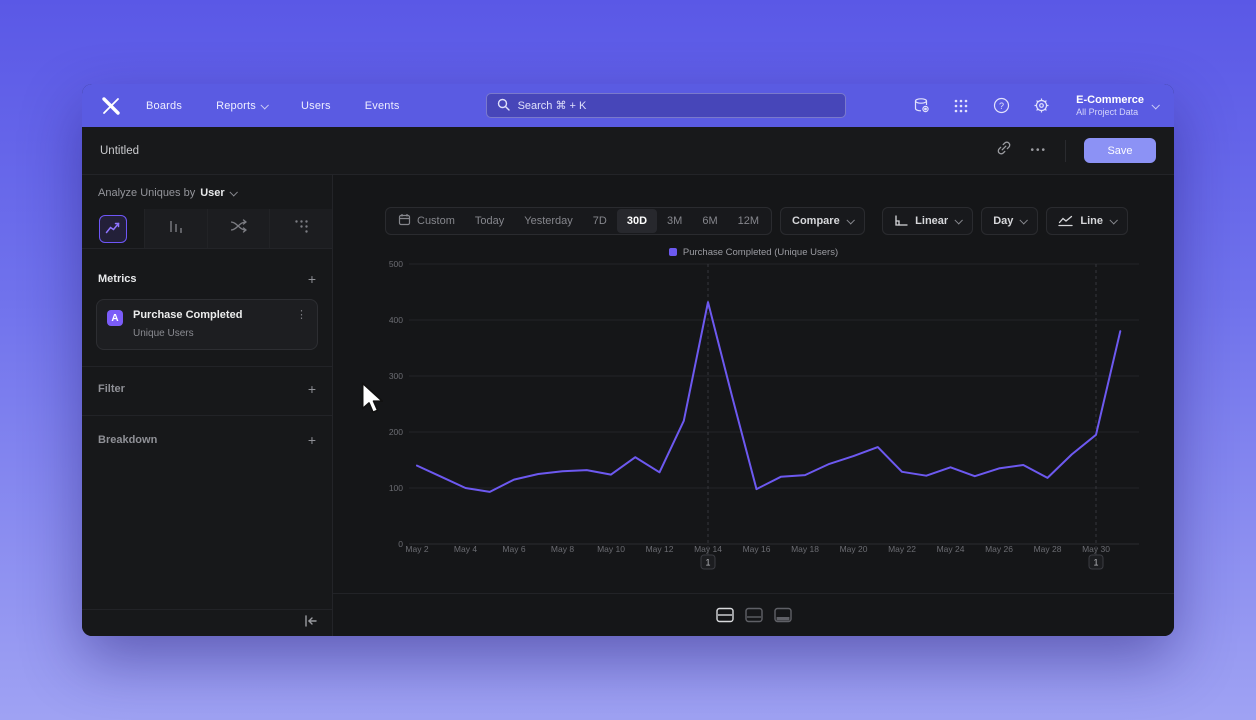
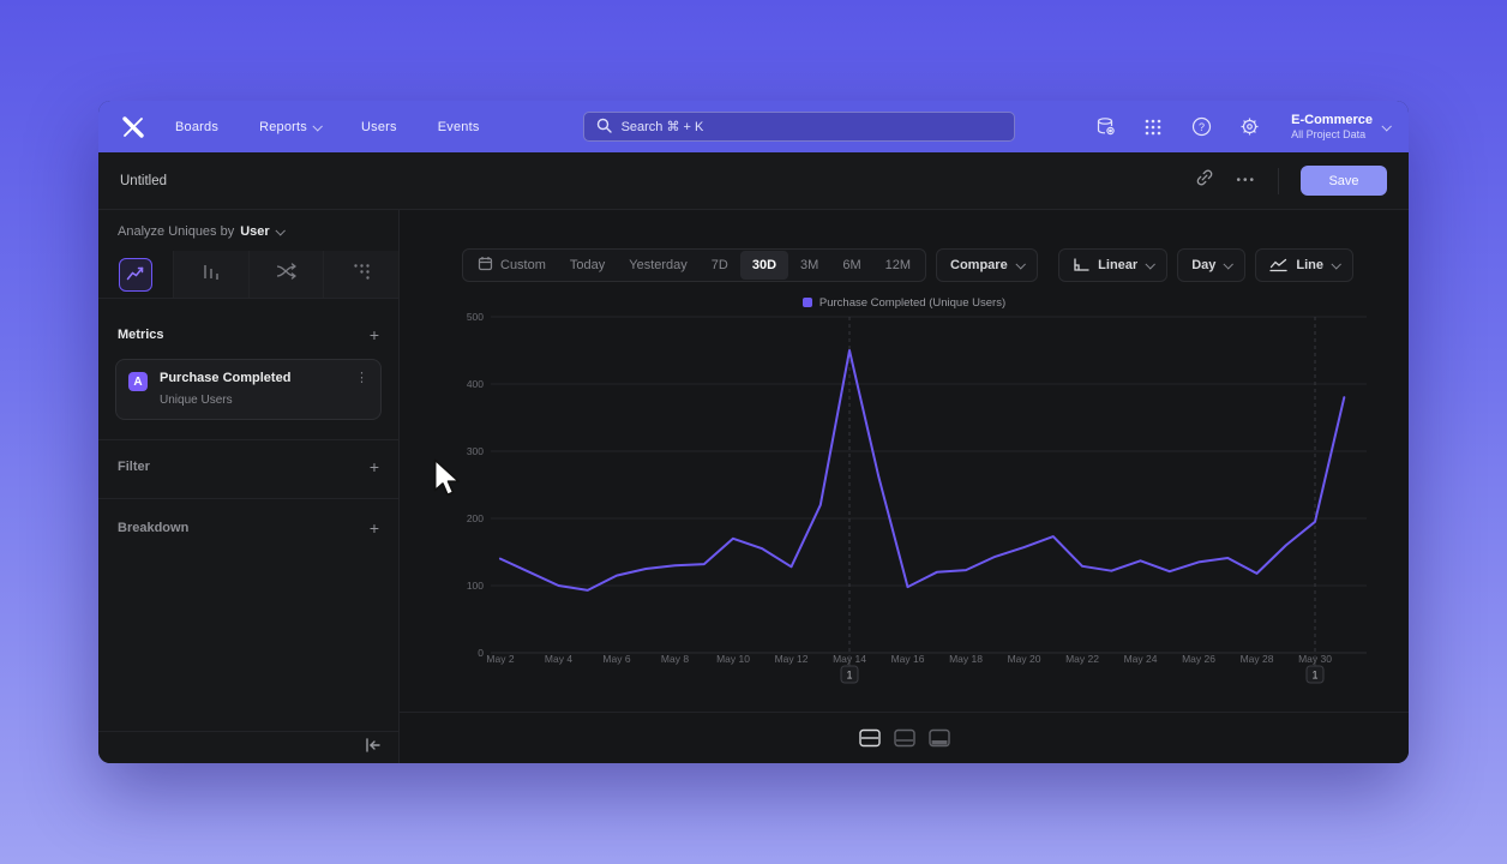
May 10: 120 -> 170
May 14: 430 -> 450
